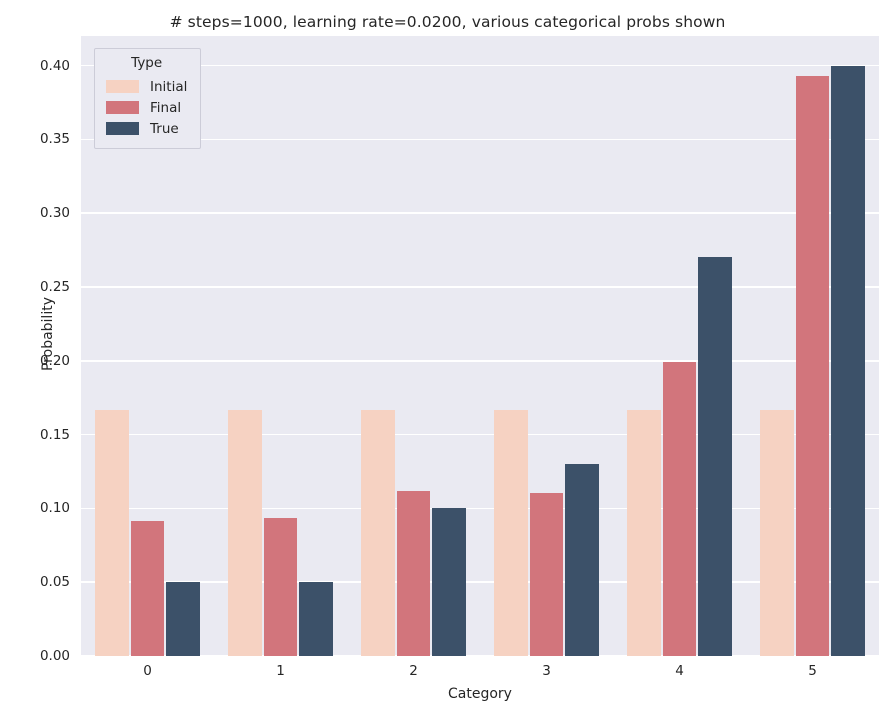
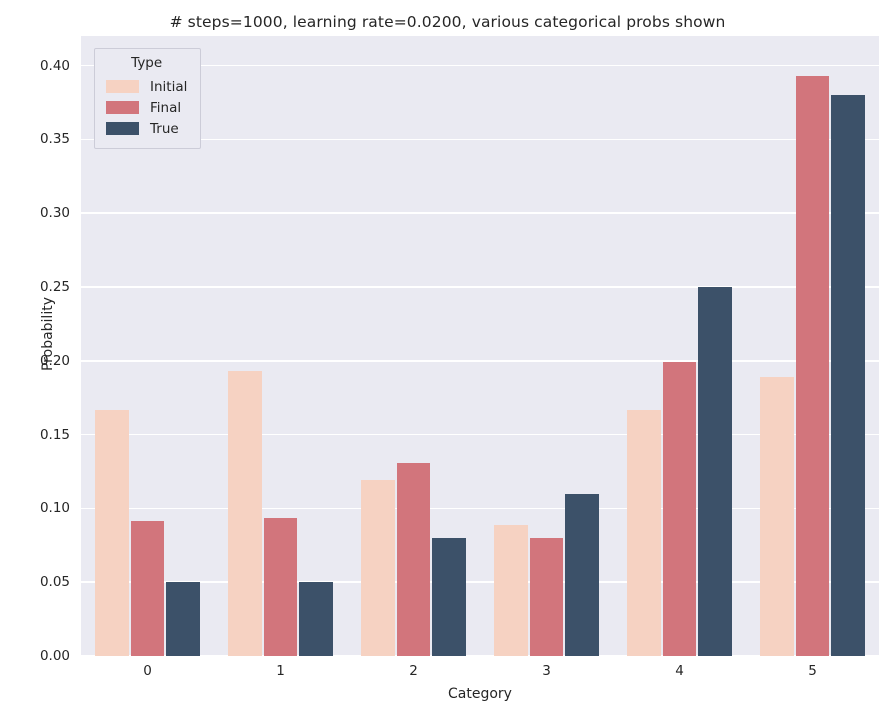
Initial/1: 0.167 -> 0.193
Initial/2: 0.167 -> 0.119
Final/2: 0.112 -> 0.131
True/2: 0.10 -> 0.08
Initial/3: 0.167 -> 0.089
Final/3: 0.110 -> 0.080
True/3: 0.13 -> 0.11
True/4: 0.27 -> 0.25
Initial/5: 0.167 -> 0.189
True/5: 0.40 -> 0.38
